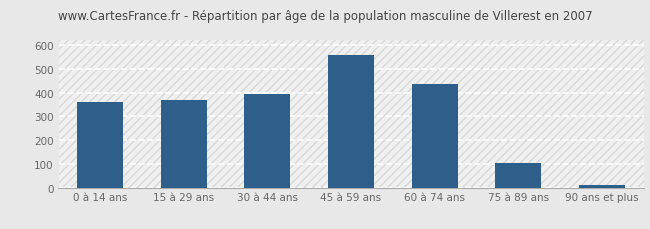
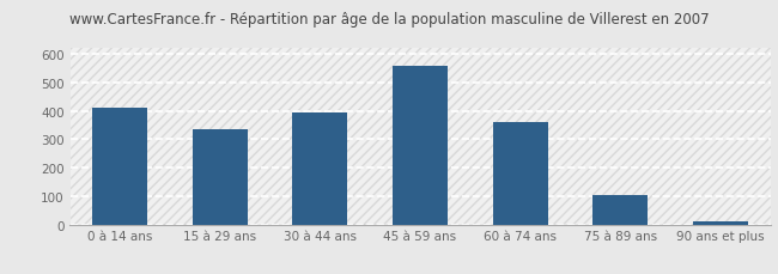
0 à 14 ans: 360 -> 410
15 à 29 ans: 370 -> 335
60 à 74 ans: 435 -> 360
